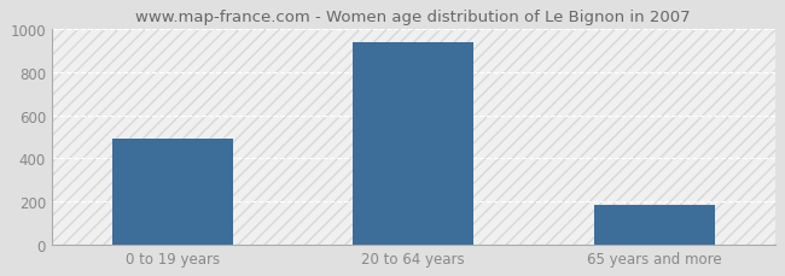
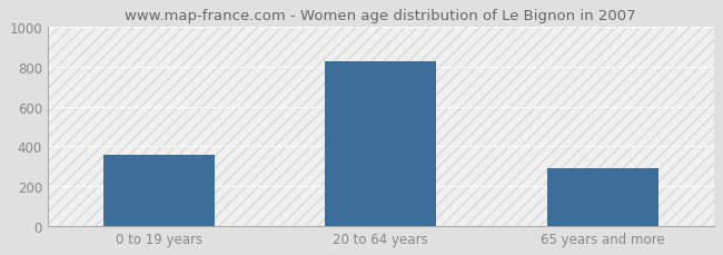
0 to 19 years: 490 -> 360
20 to 64 years: 940 -> 830
65 years and more: 180 -> 290
